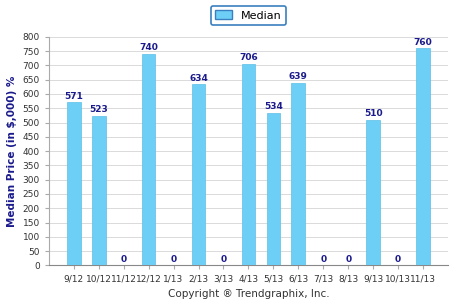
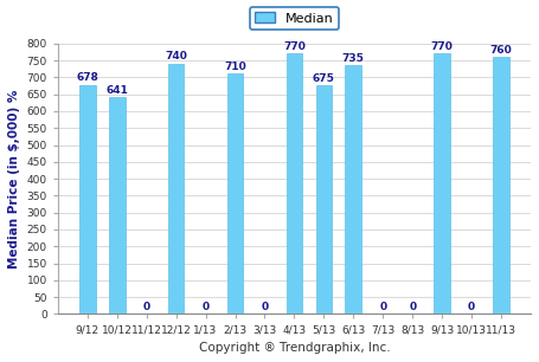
9/12: 571 -> 678
10/12: 523 -> 641
2/13: 634 -> 710
4/13: 706 -> 770
5/13: 534 -> 675
6/13: 639 -> 735
9/13: 510 -> 770
